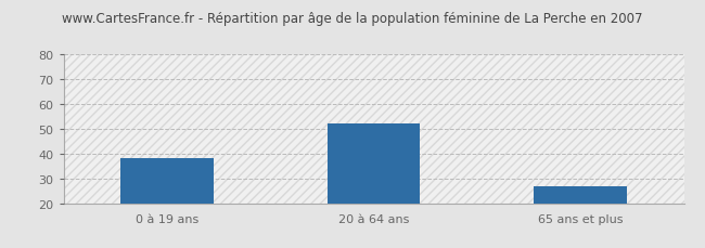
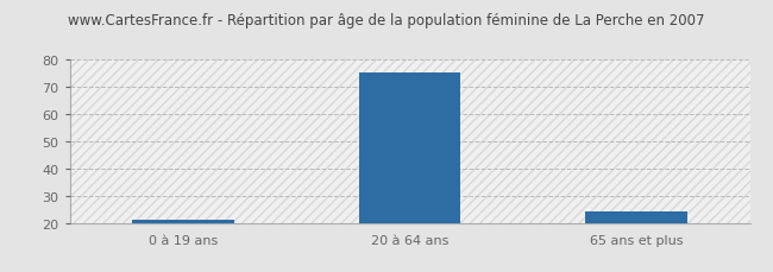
0 à 19 ans: 38 -> 21
20 à 64 ans: 52 -> 75
65 ans et plus: 27 -> 24
